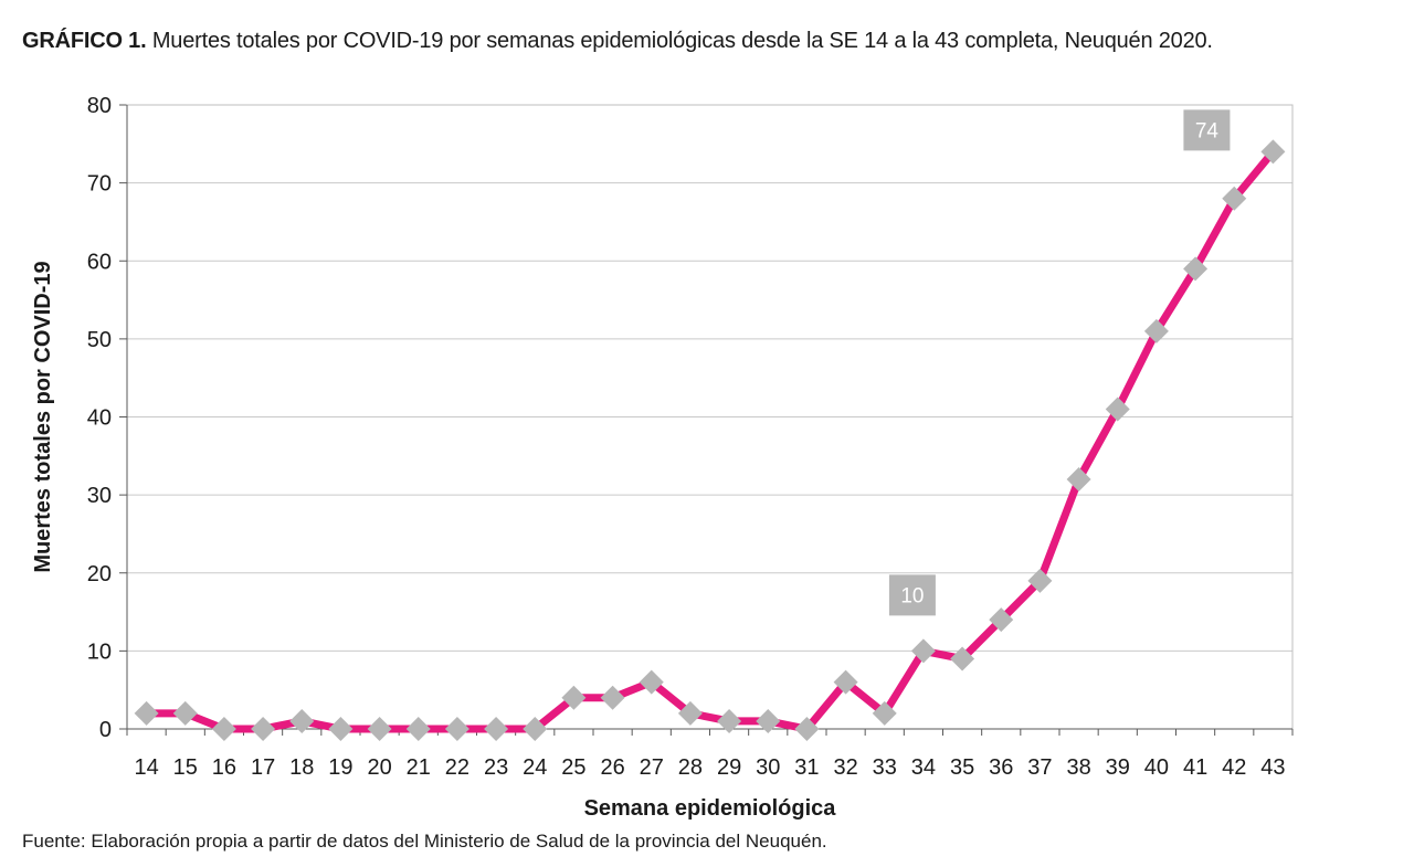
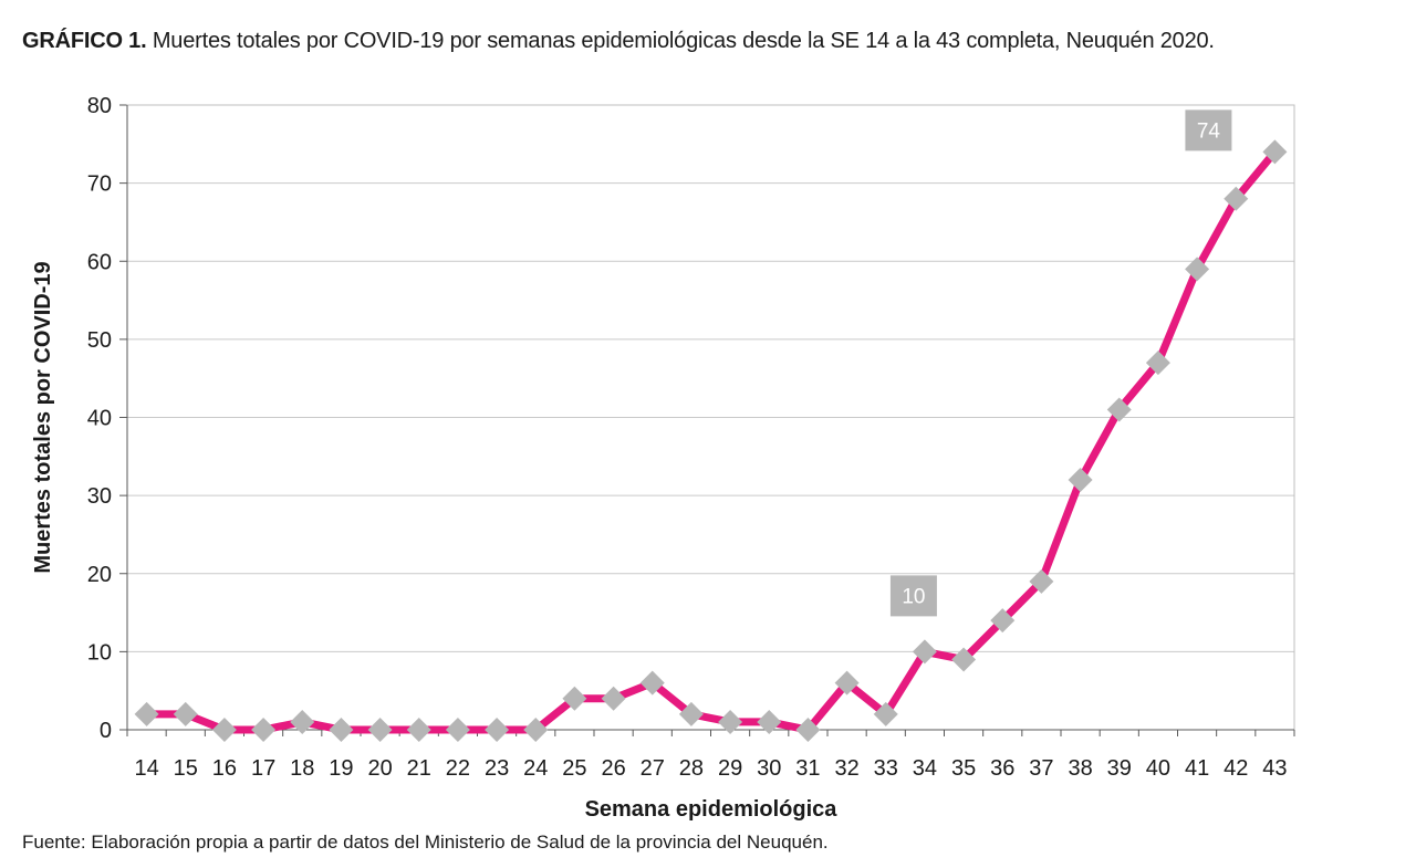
40: 51 -> 47
